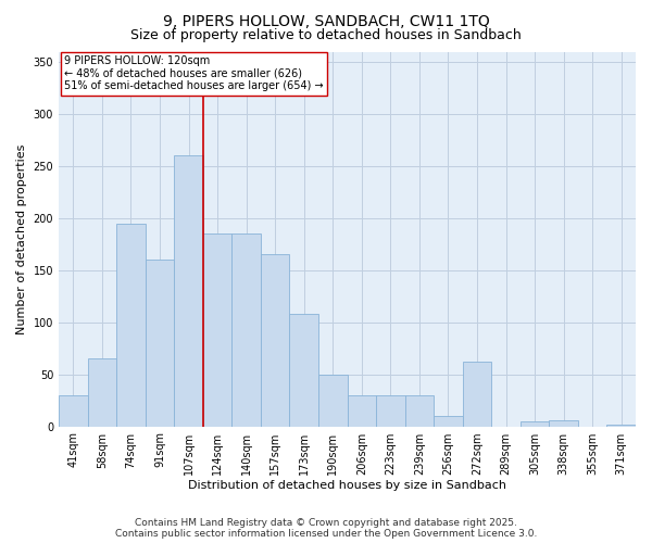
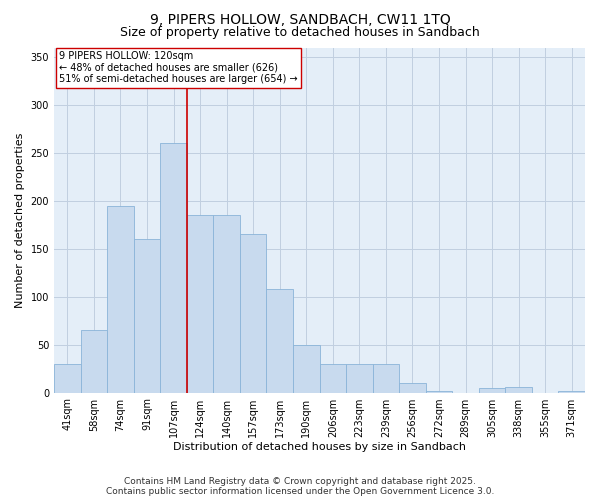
272sqm: 62 -> 2
